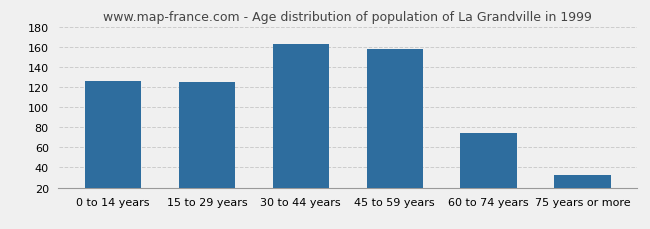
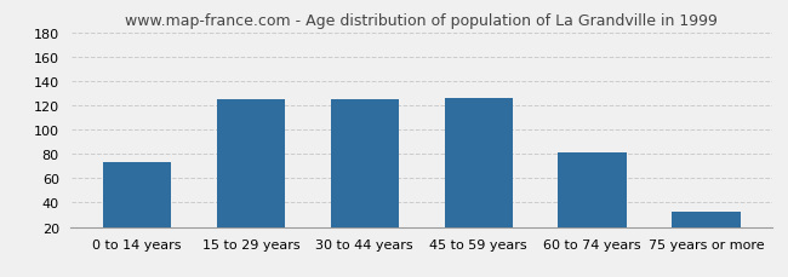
0 to 14 years: 126 -> 73
30 to 44 years: 163 -> 125
45 to 59 years: 158 -> 126
60 to 74 years: 74 -> 81
